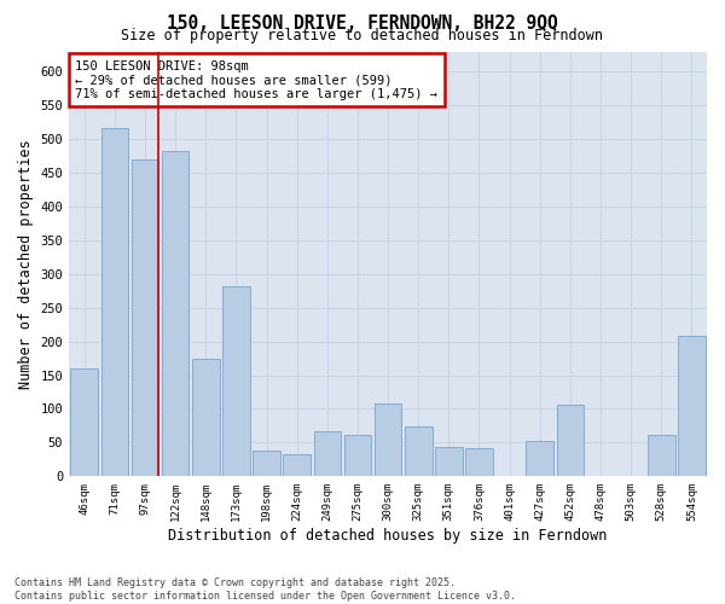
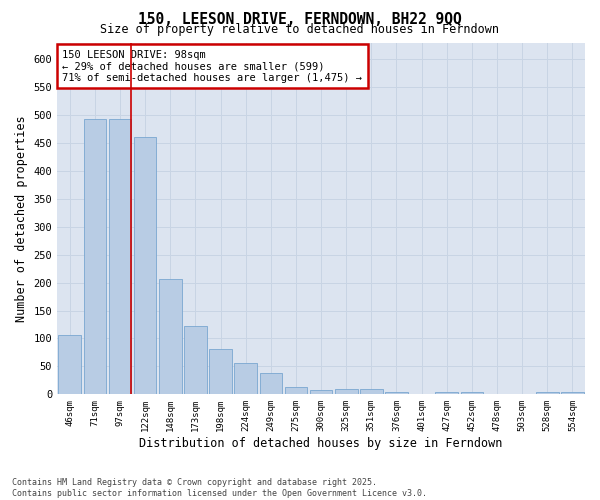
46sqm: 160 -> 107
71sqm: 516 -> 493
97sqm: 470 -> 493
122sqm: 482 -> 460
148sqm: 174 -> 207
173sqm: 282 -> 123
198sqm: 38 -> 82
224sqm: 32 -> 57
249sqm: 66 -> 39
275sqm: 62 -> 14
300sqm: 108 -> 8
325sqm: 74 -> 10
351sqm: 44 -> 10
376sqm: 42 -> 4
427sqm: 52 -> 5
452sqm: 106 -> 5
528sqm: 62 -> 5
554sqm: 208 -> 5
